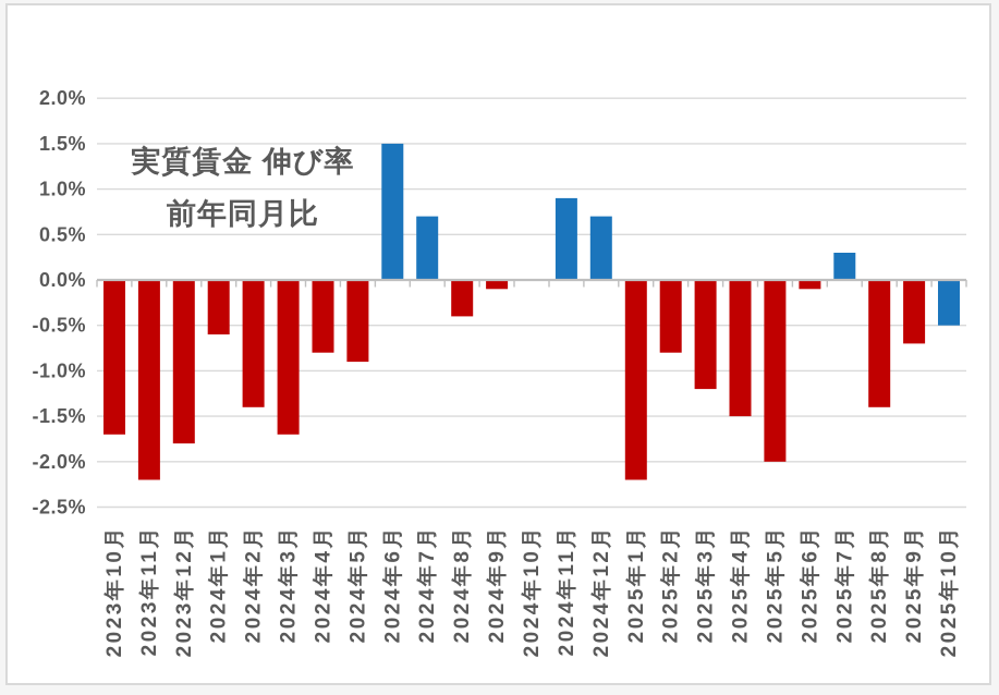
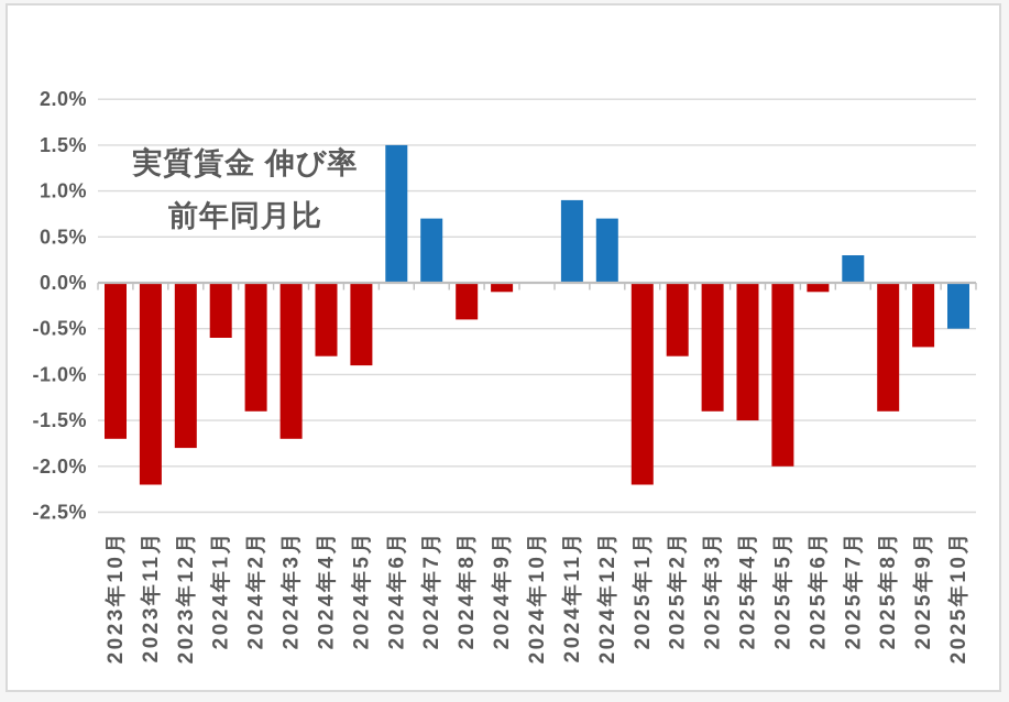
2025年3月: -1.2% -> -1.4%
